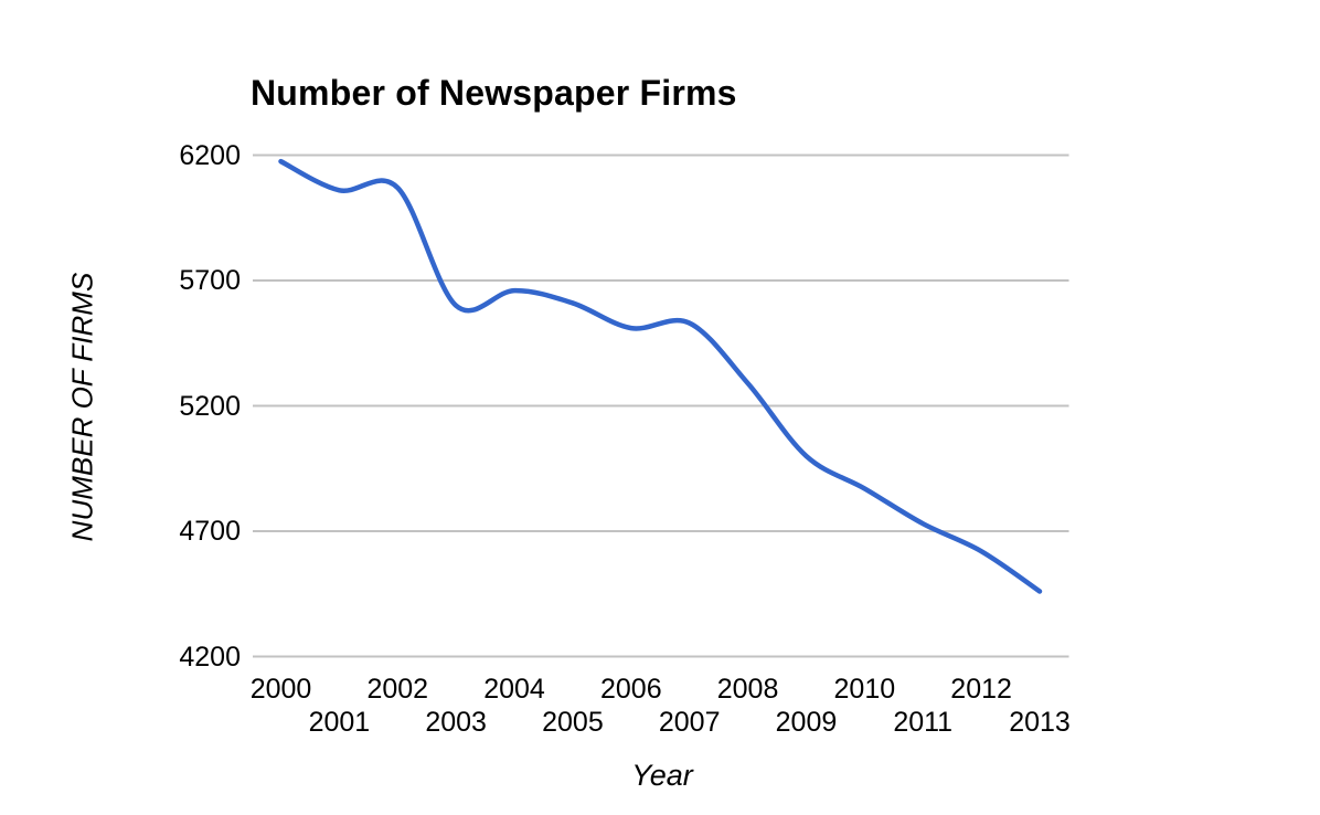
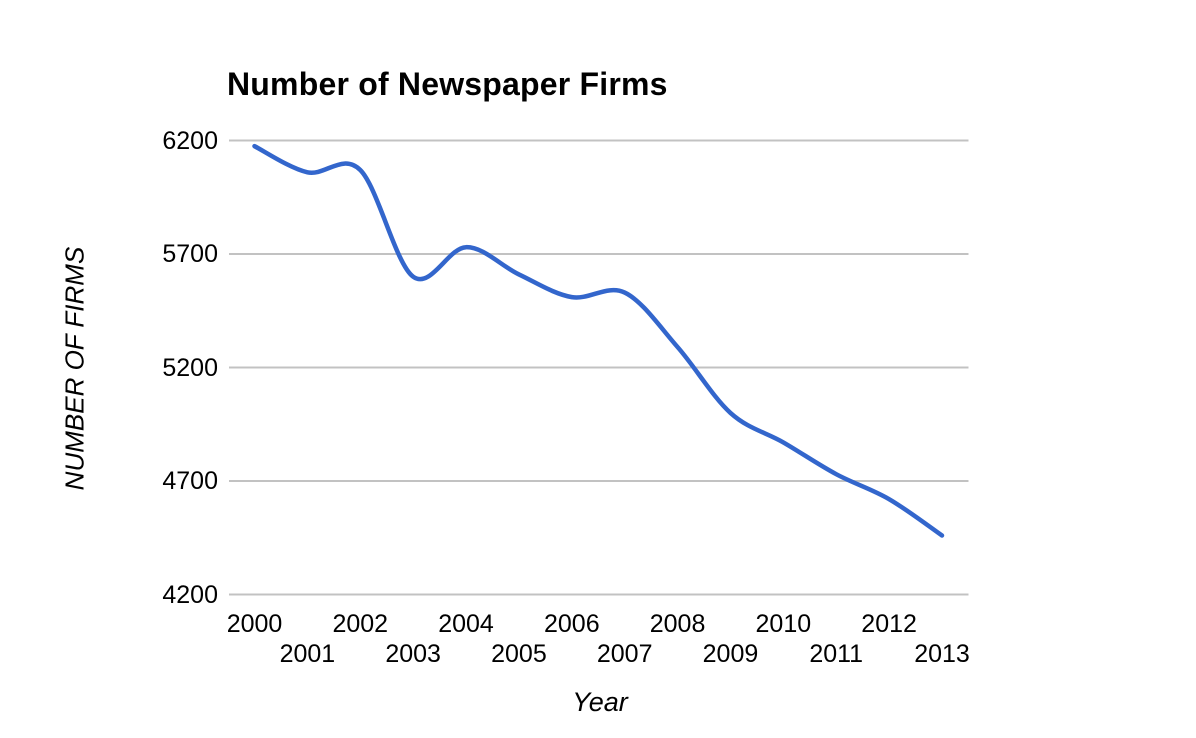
2004: 5660 -> 5730
